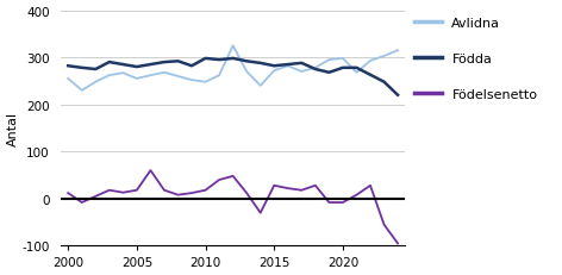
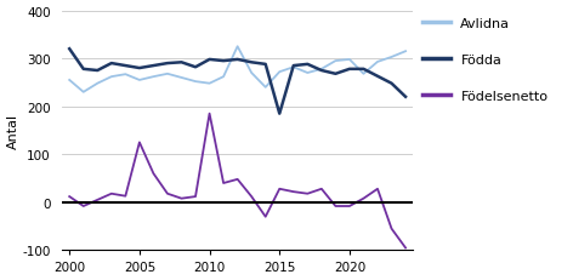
Födda/2000: 282 -> 320
Födelsenetto/2005: 18 -> 125
Födelsenetto/2010: 18 -> 185
Födda/2015: 282 -> 185
